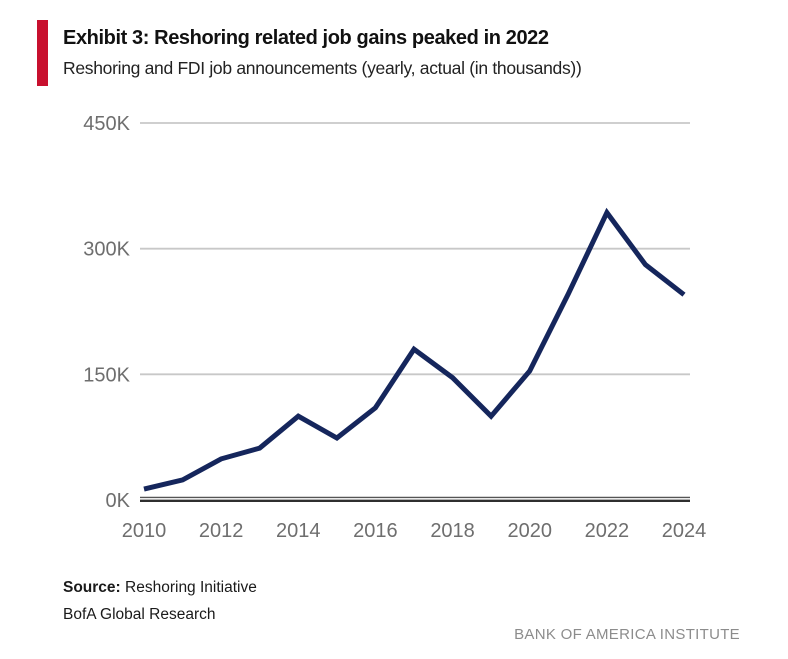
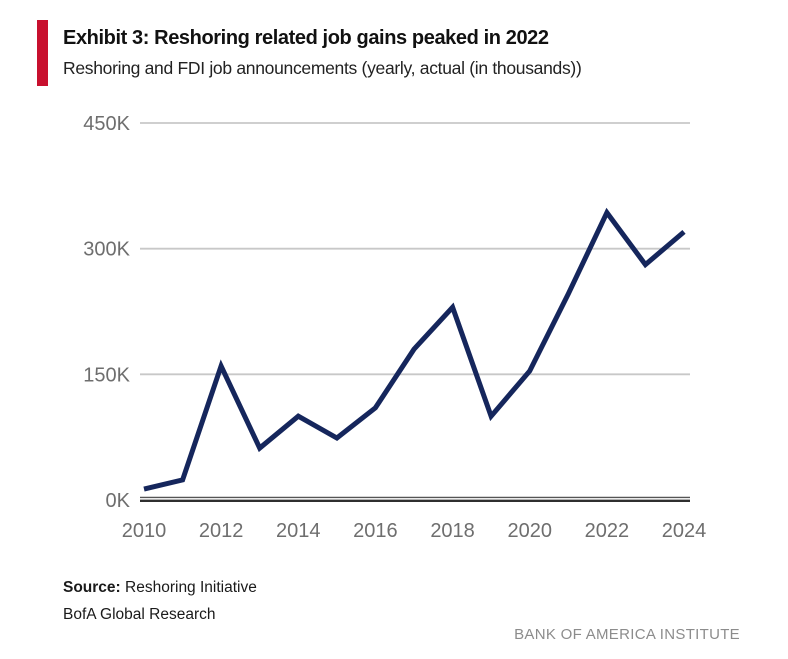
2012: 50K -> 160K
2018: 150K -> 230K
2024: 240K -> 320K
